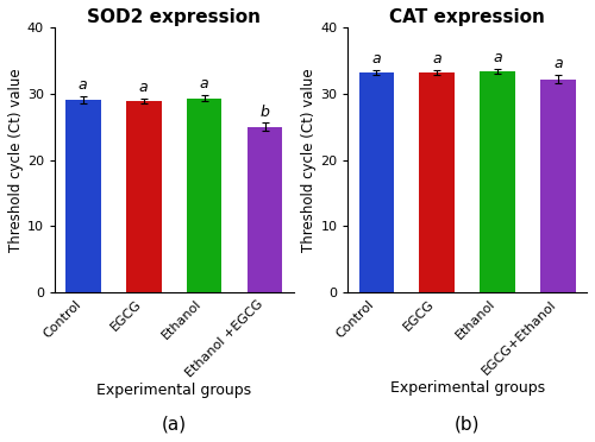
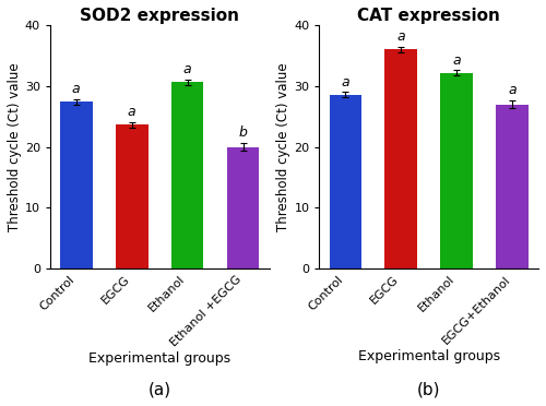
SOD2 expression/Control: 29.1 -> 27.4
SOD2 expression/EGCG: 28.9 -> 23.6
SOD2 expression/Ethanol: 29.3 -> 30.6
SOD2 expression/Ethanol +EGCG: 25.0 -> 20.0
CAT expression/Control: 33.2 -> 28.6
CAT expression/EGCG: 33.2 -> 36.0
CAT expression/Ethanol: 33.4 -> 32.2
CAT expression/EGCG+Ethanol: 32.2 -> 27.0
